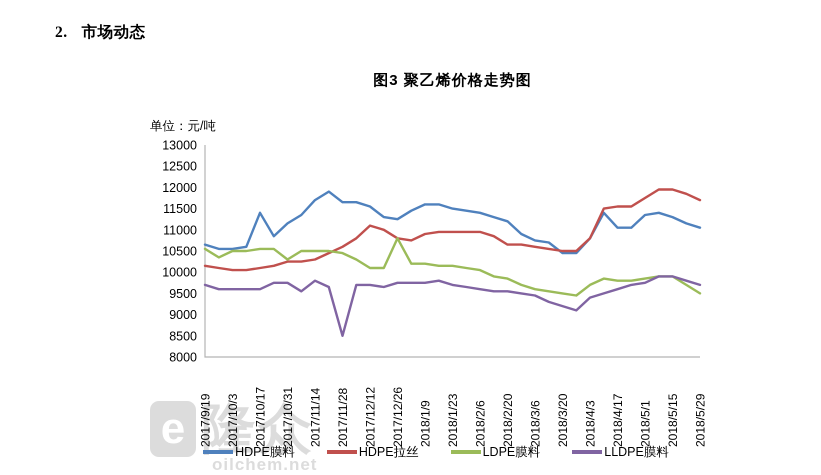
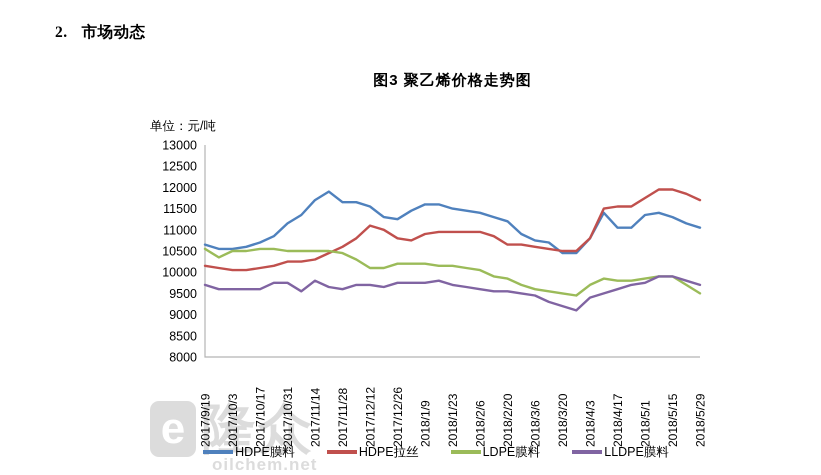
HDPE膜料/2017/10/17: 11400 -> 10700
LDPE膜料/2017/10/31: 10300 -> 10500
LLDPE膜料/2017/11/28: 8500 -> 9600
LDPE膜料/2017/12/26: 10800 -> 10200
